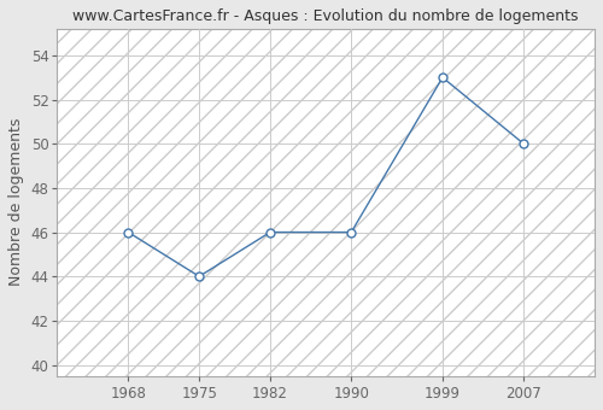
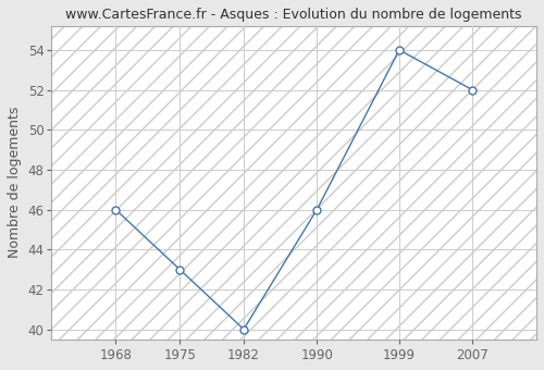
1975: 44 -> 43
1982: 46 -> 40
1999: 53 -> 54
2007: 50 -> 52
